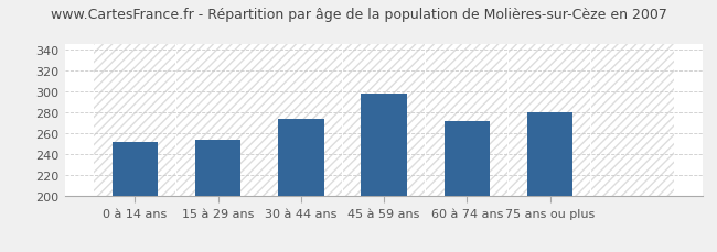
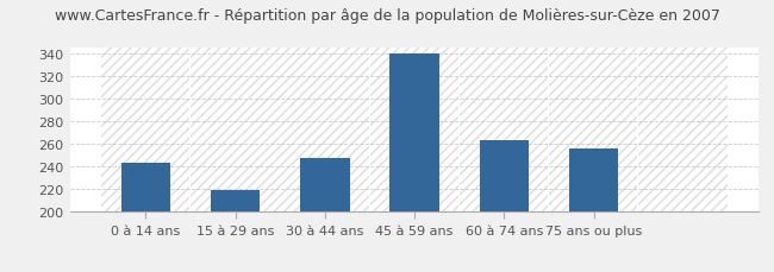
0 à 14 ans: 252 -> 243
15 à 29 ans: 254 -> 219
30 à 44 ans: 274 -> 248
45 à 59 ans: 298 -> 340
60 à 74 ans: 272 -> 263
75 ans ou plus: 280 -> 256
